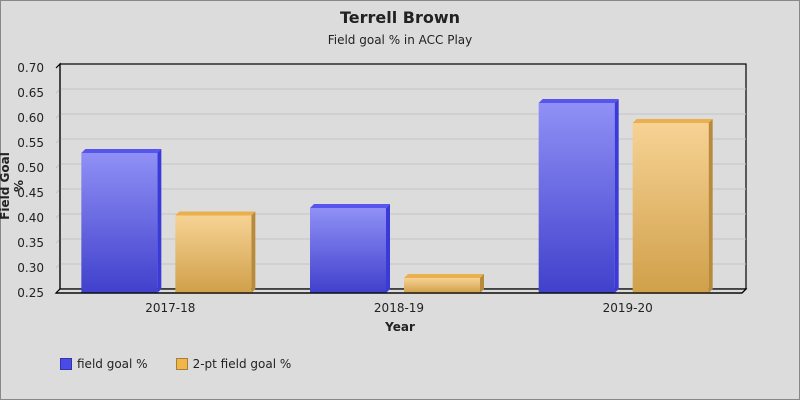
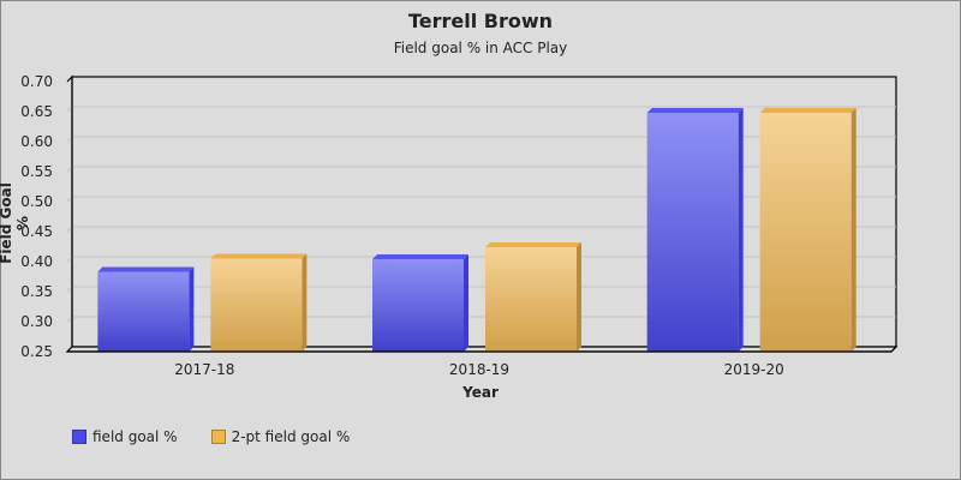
field goal %/2017-18: 0.53 -> 0.38
field goal %/2018-19: 0.42 -> 0.40
2-pt field goal %/2018-19: 0.28 -> 0.42
field goal %/2019-20: 0.63 -> 0.65
2-pt field goal %/2019-20: 0.59 -> 0.65
